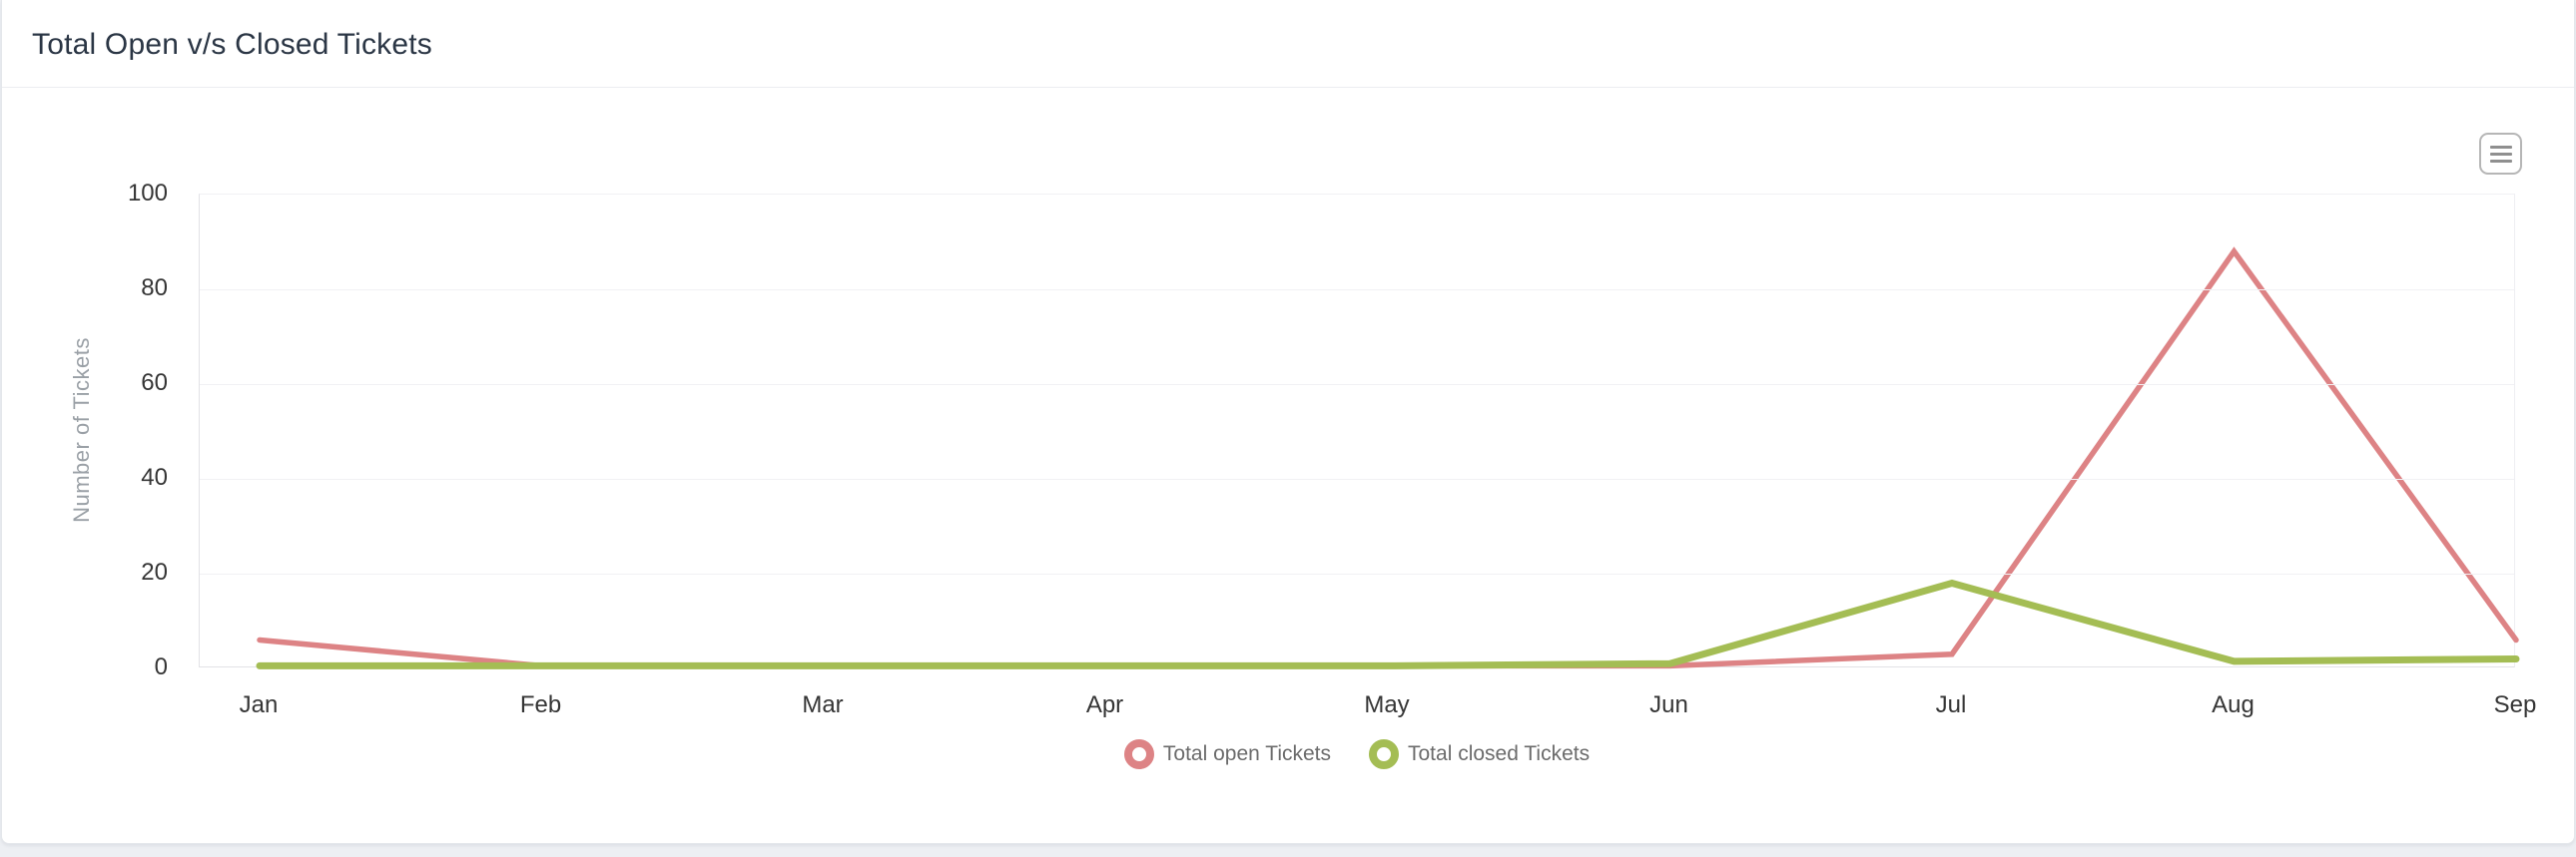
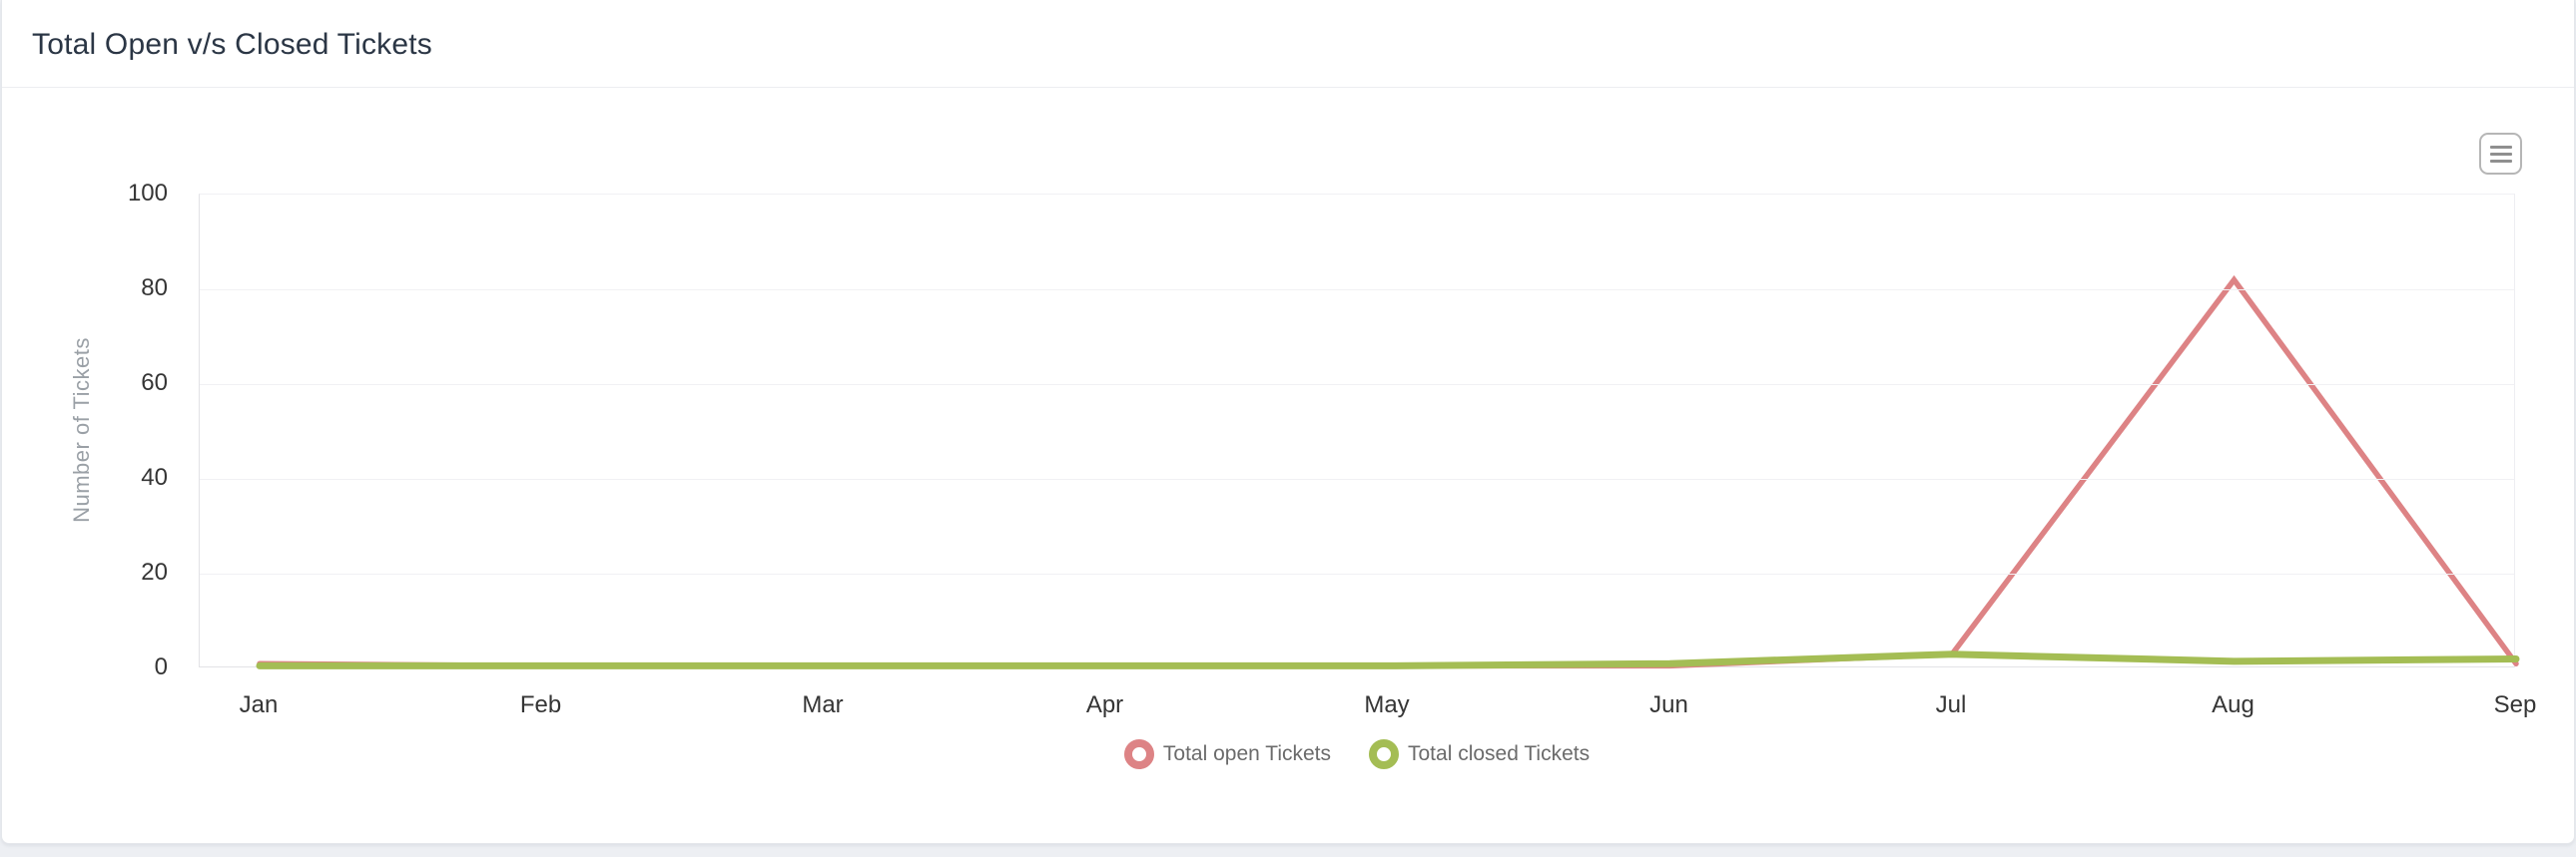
Total open Tickets/Jan: 6 -> 1
Total closed Tickets/Jul: 18 -> 3
Total open Tickets/Aug: 88 -> 82
Total open Tickets/Sep: 6 -> 1
